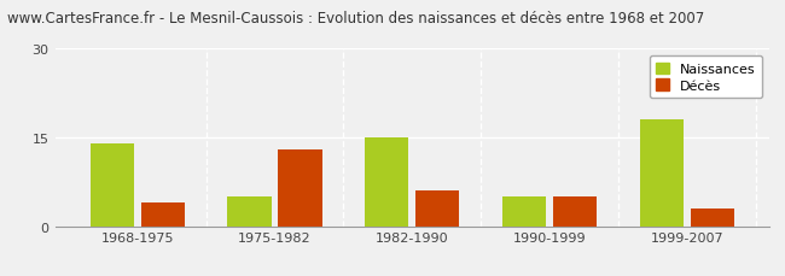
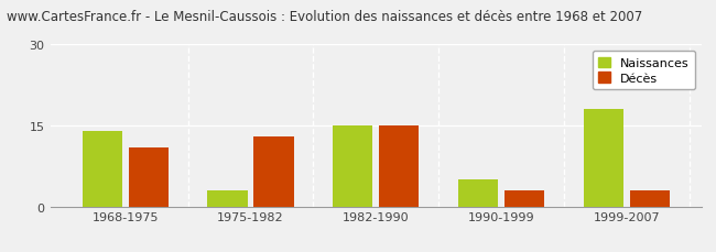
Décès/1968-1975: 4 -> 11
Naissances/1975-1982: 5 -> 3
Décès/1982-1990: 6 -> 15
Décès/1990-1999: 5 -> 3
